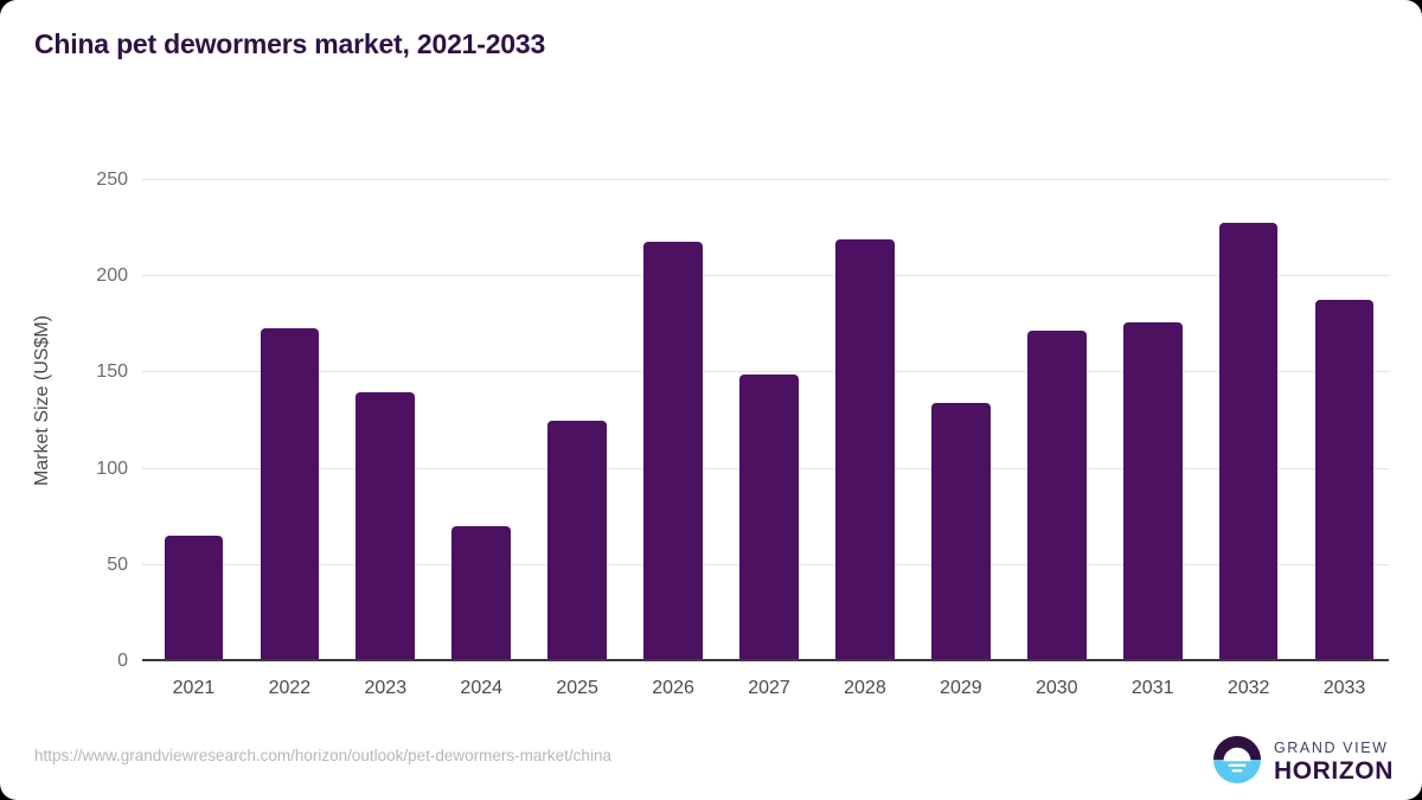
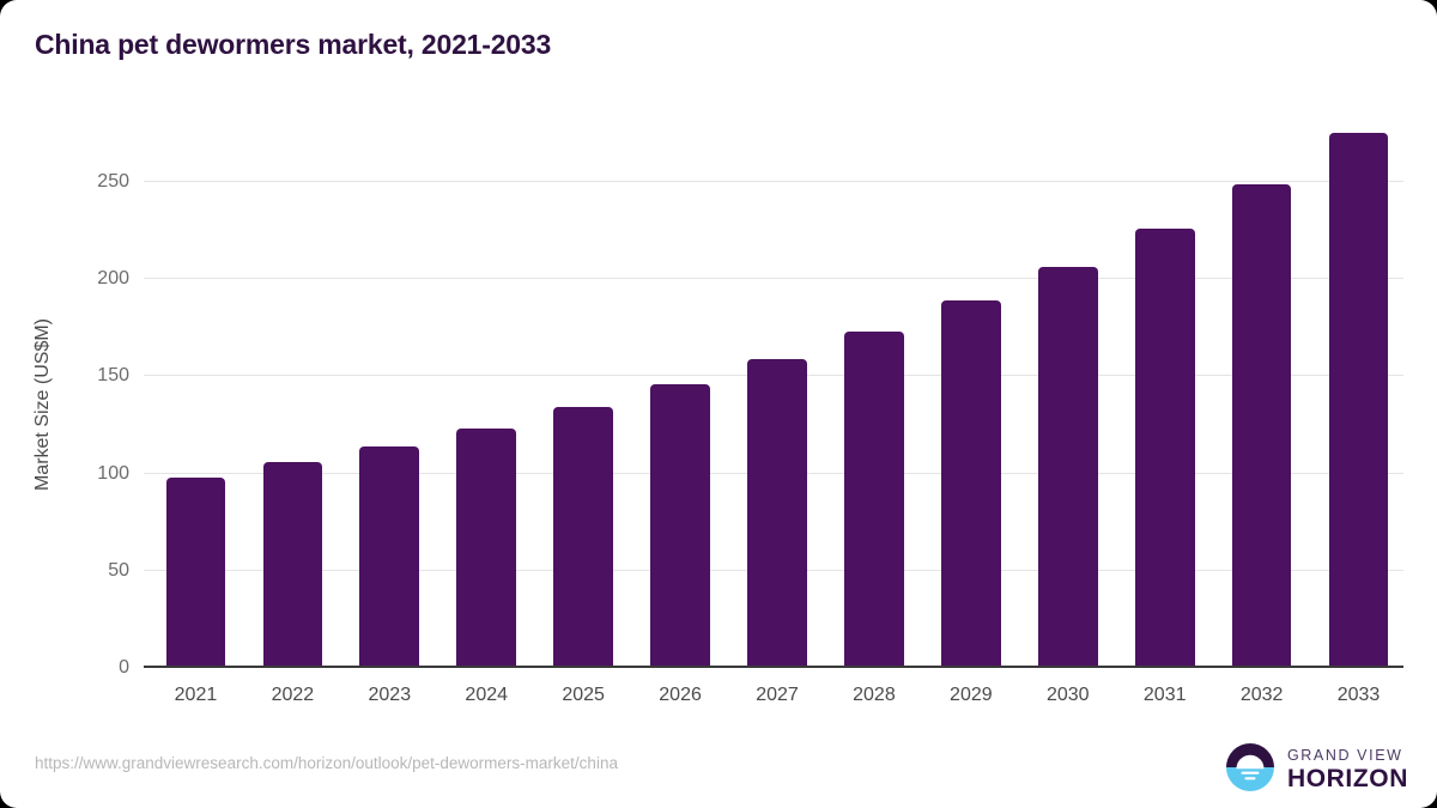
2021: 65 -> 98
2022: 173 -> 106
2023: 140 -> 114
2024: 70 -> 123
2025: 125 -> 134
2026: 218 -> 146
2027: 149 -> 159
2028: 219 -> 173
2029: 134 -> 189
2030: 172 -> 206
2031: 176 -> 226
2032: 228 -> 249
2033: 188 -> 275
